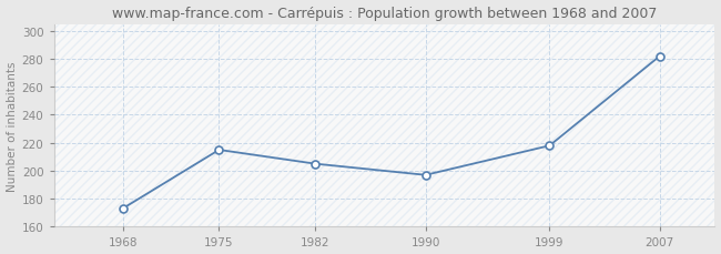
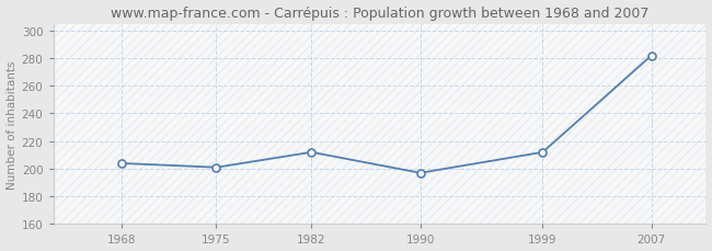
1968: 173 -> 204
1975: 215 -> 201
1982: 205 -> 212
1999: 218 -> 212
